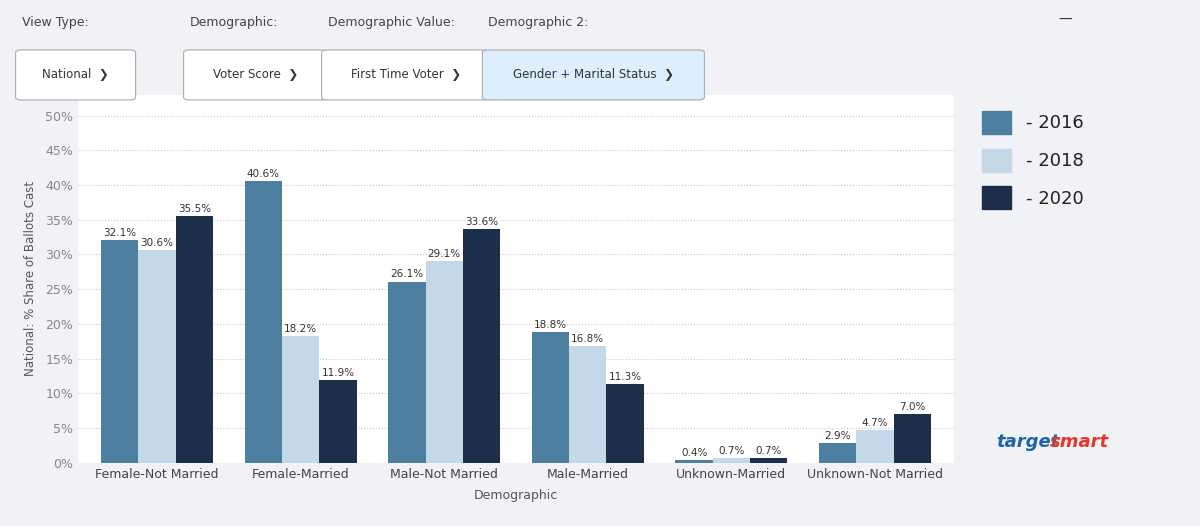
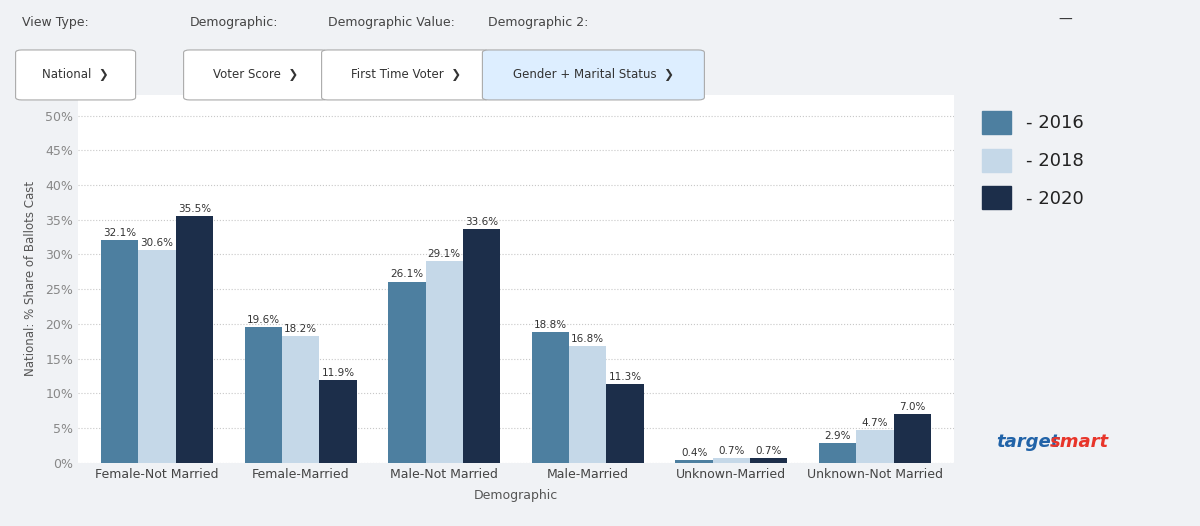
- 2016/Female-Married: 40.6% -> 19.6%
